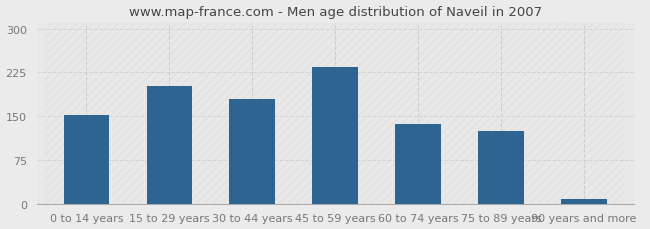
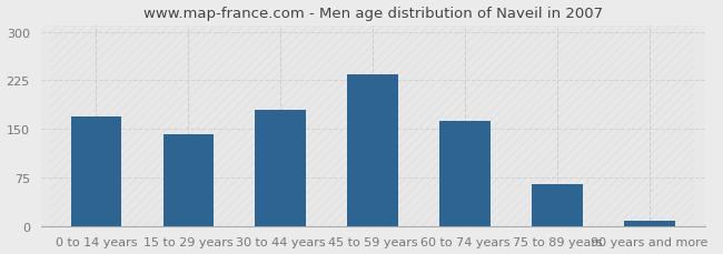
0 to 14 years: 152 -> 170
15 to 29 years: 202 -> 142
60 to 74 years: 136 -> 162
75 to 89 years: 124 -> 65
